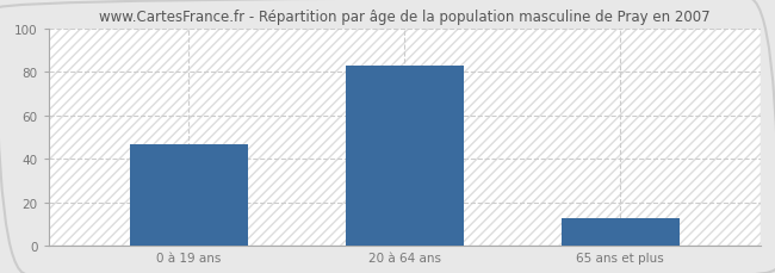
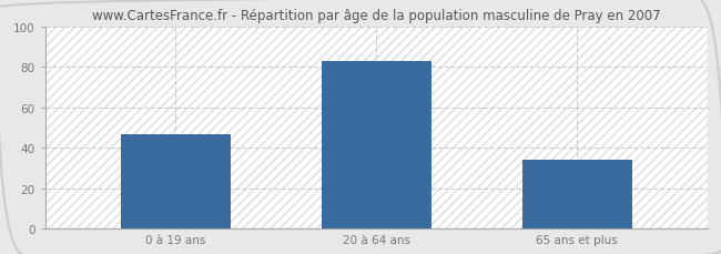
65 ans et plus: 13 -> 34
